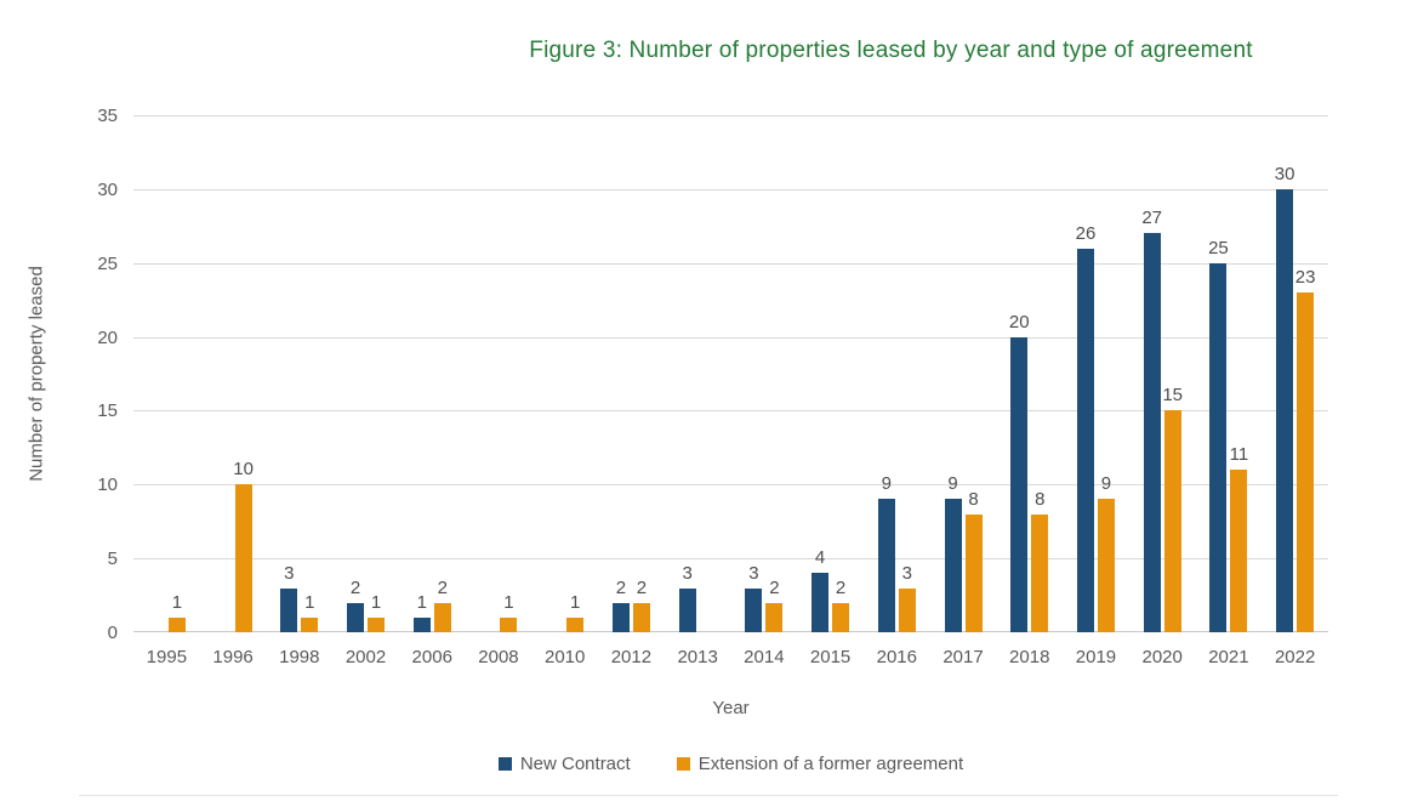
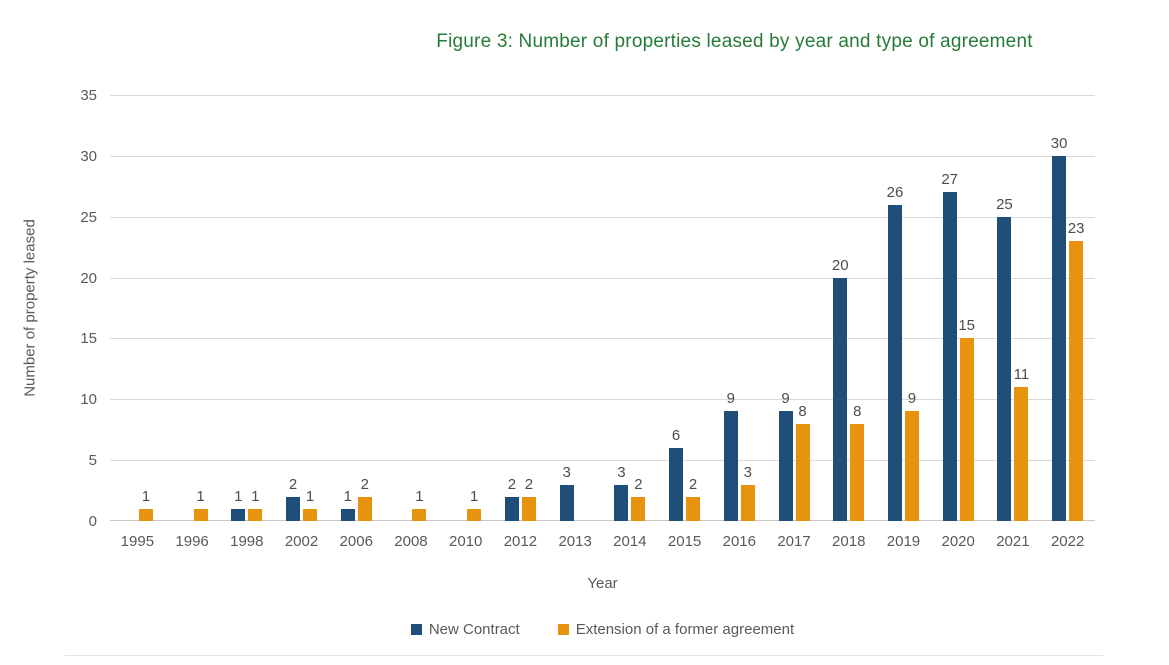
Extension of a former agreement/1996: 10 -> 1
New Contract/1998: 3 -> 1
New Contract/2015: 4 -> 6
